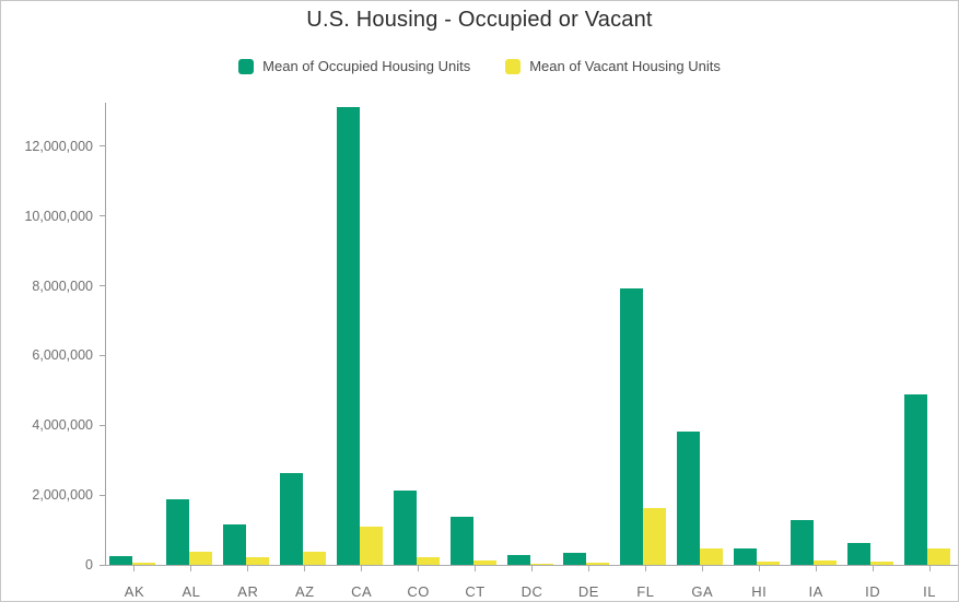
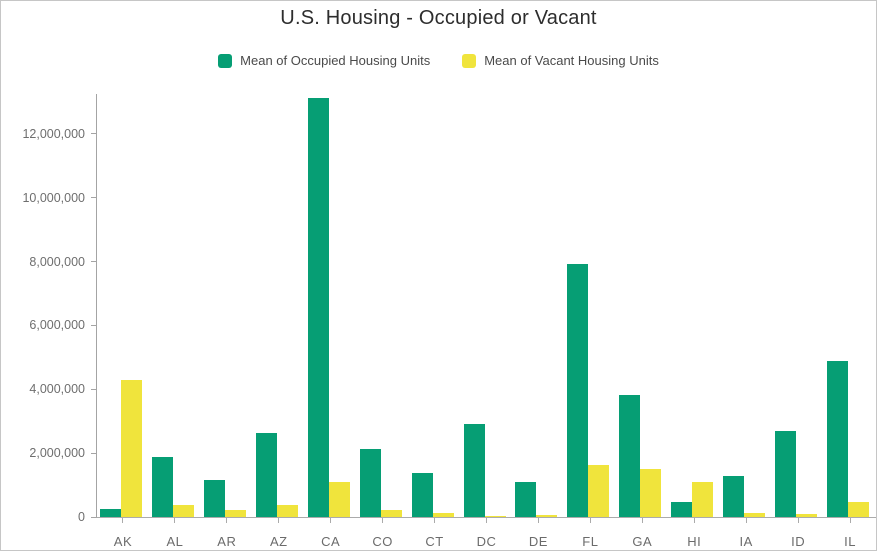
Mean of Vacant Housing Units/AK: 100000 -> 4300000
Mean of Occupied Housing Units/DC: 300000 -> 2900000
Mean of Occupied Housing Units/DE: 400000 -> 1100000
Mean of Vacant Housing Units/GA: 500000 -> 1500000
Mean of Vacant Housing Units/HI: 100000 -> 1100000
Mean of Occupied Housing Units/ID: 600000 -> 2700000
